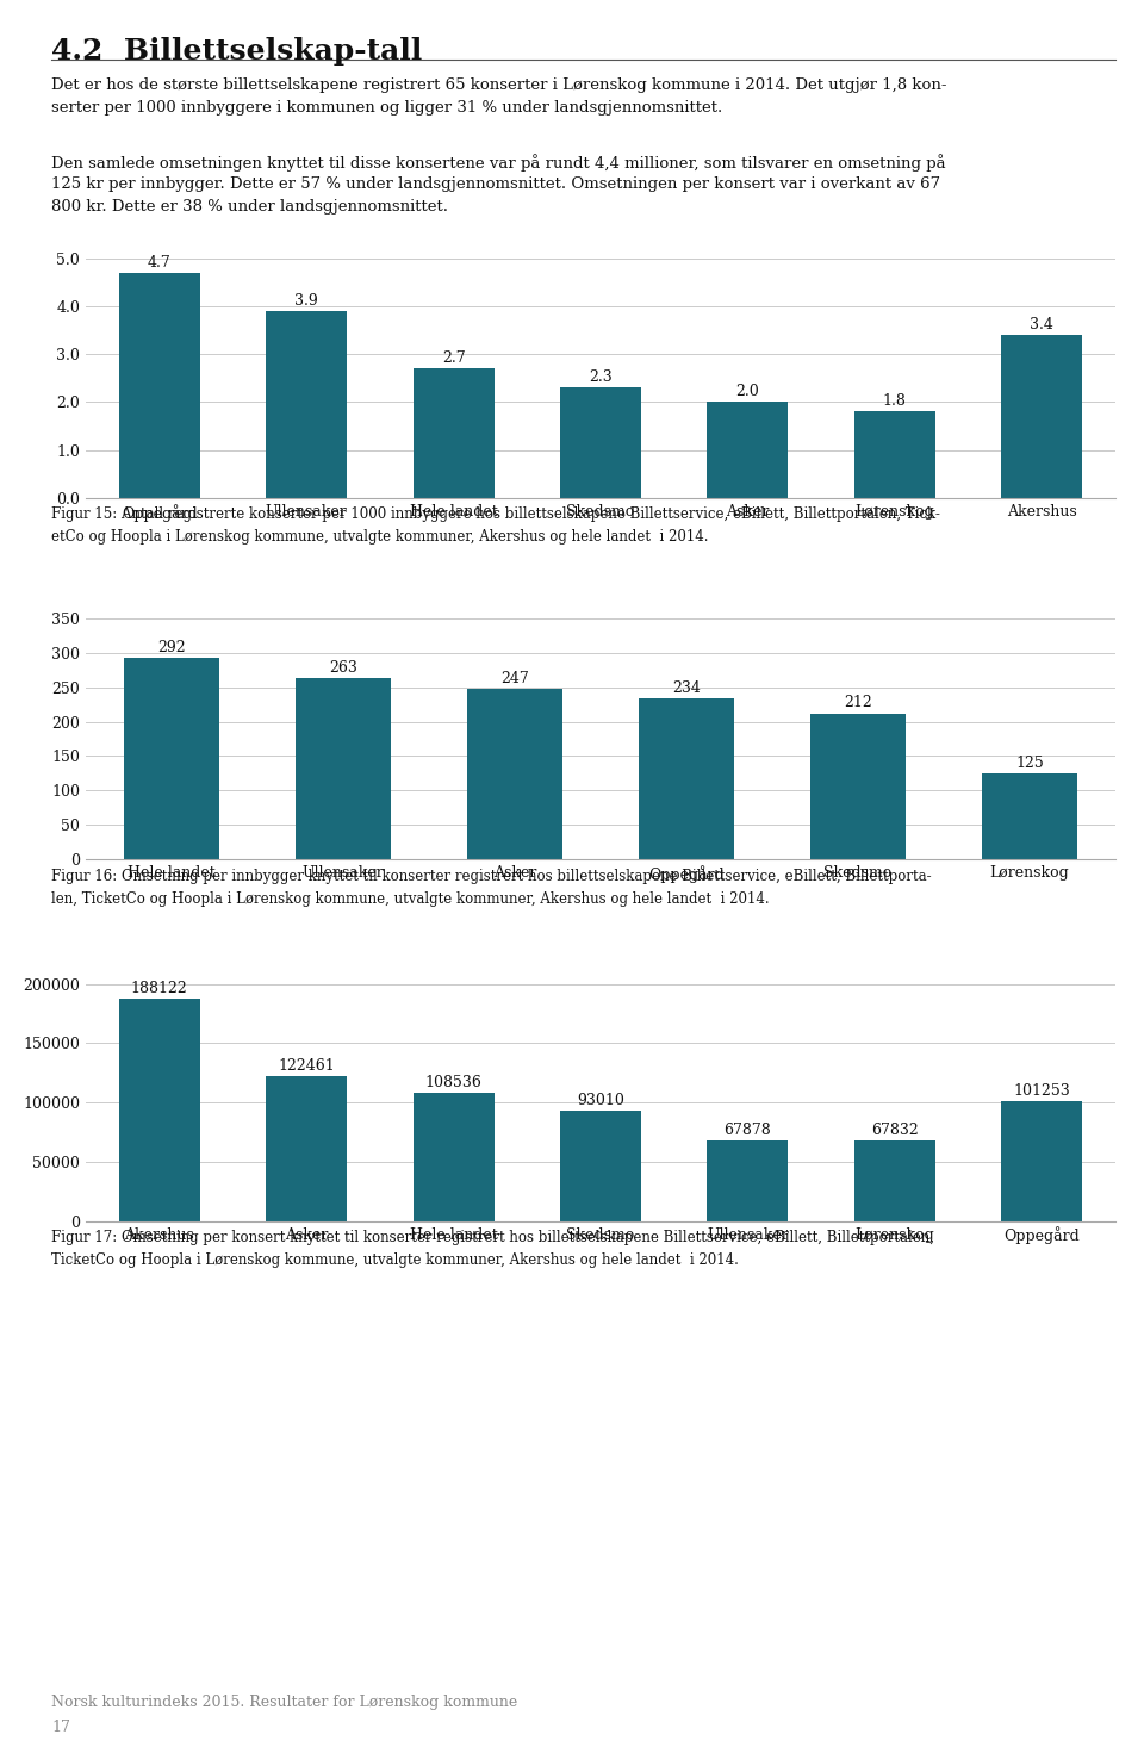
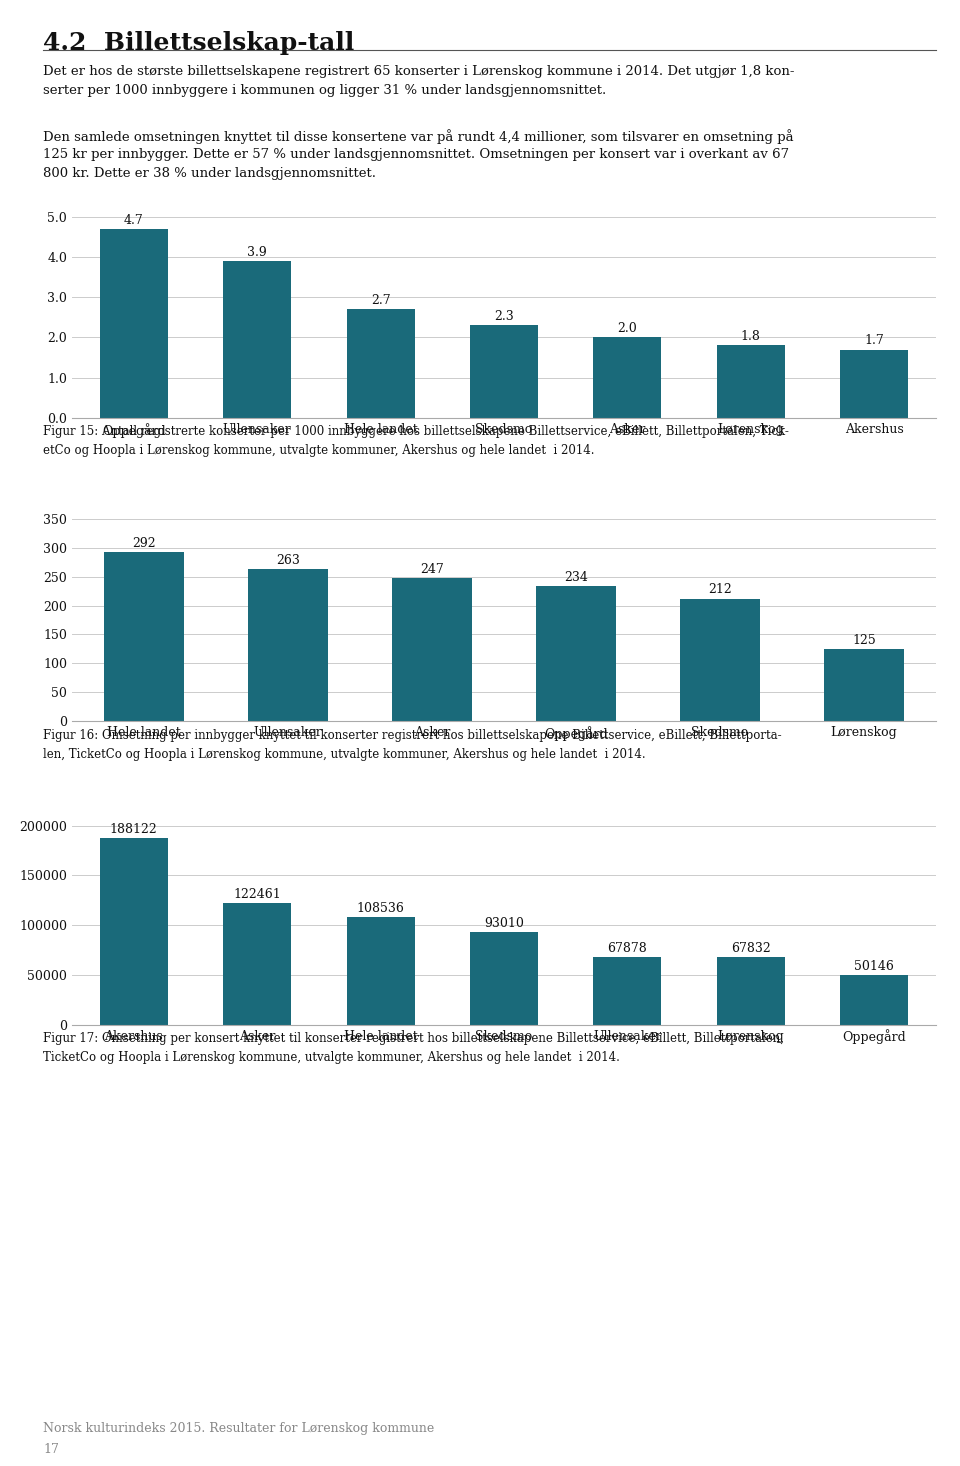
Akershus: 3.4 -> 1.7
Oppegård: 101253 -> 50146
